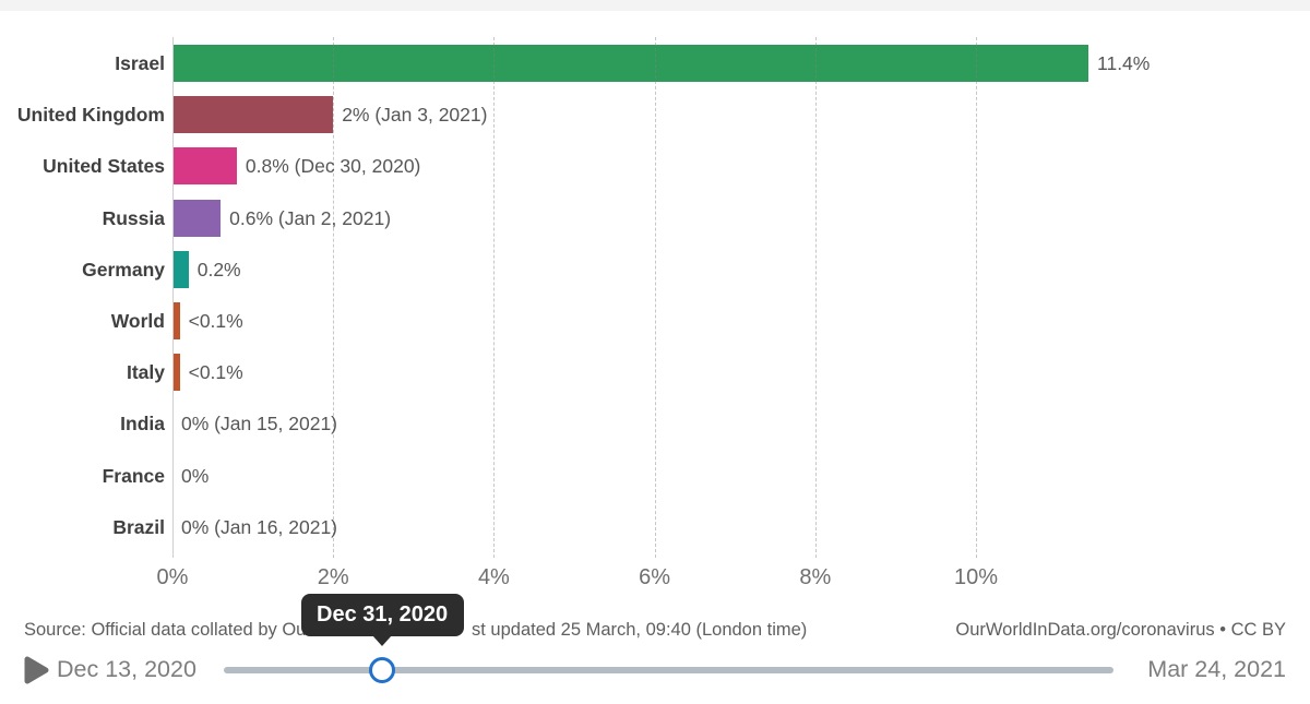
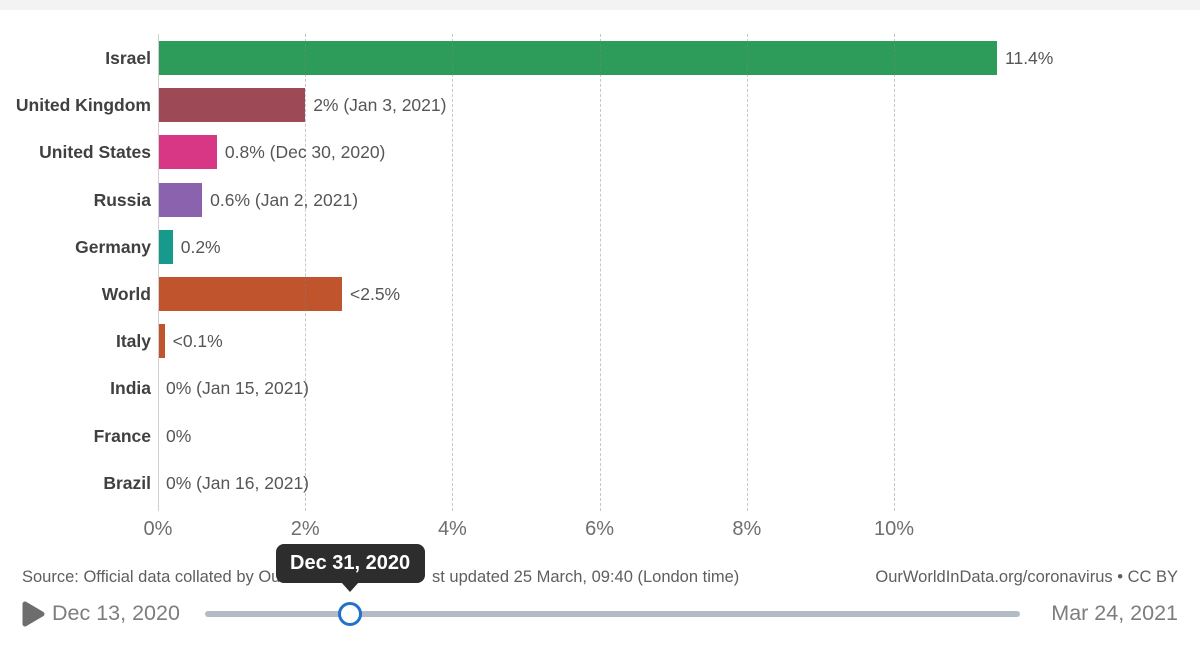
World: 0.1 -> 2.5
